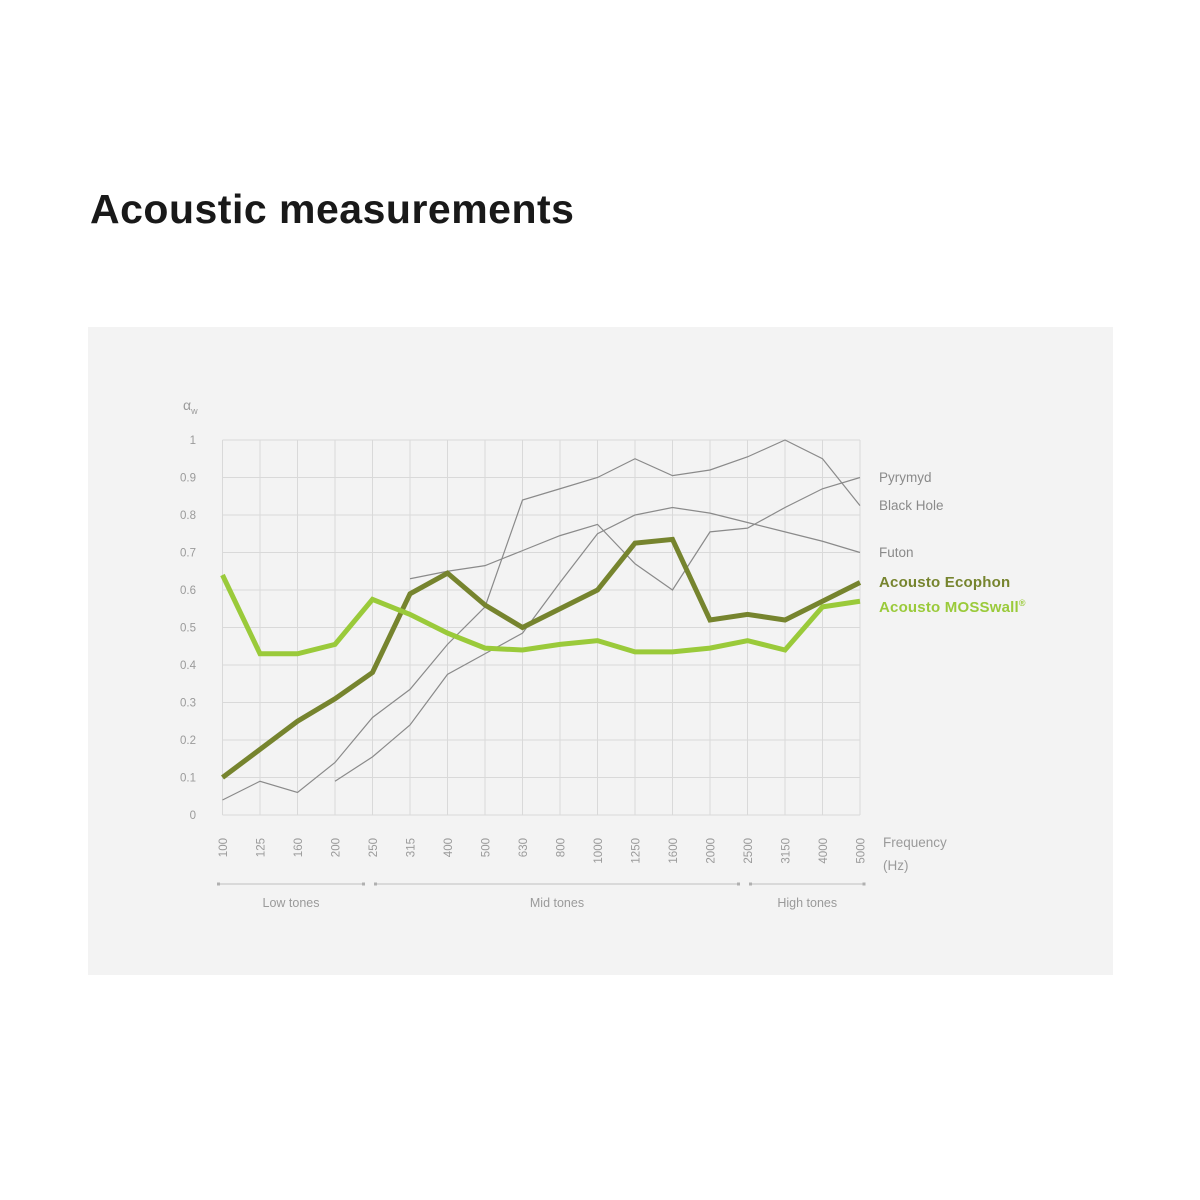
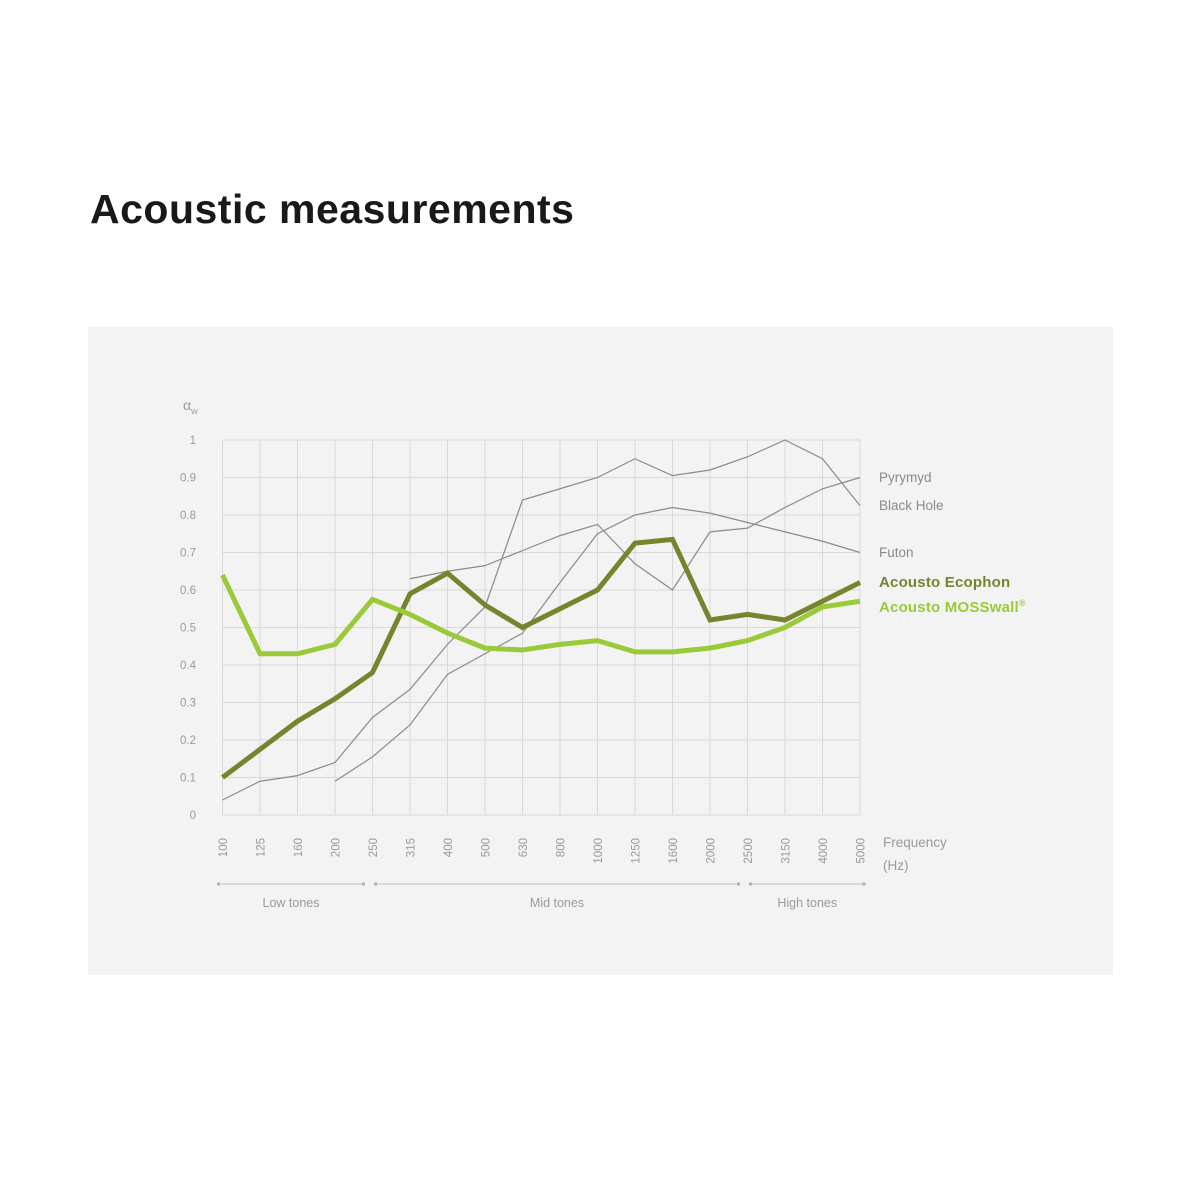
Black Hole/160: 0.06 -> 0.10
Acousto MOSSwall®/3150: 0.44 -> 0.50
